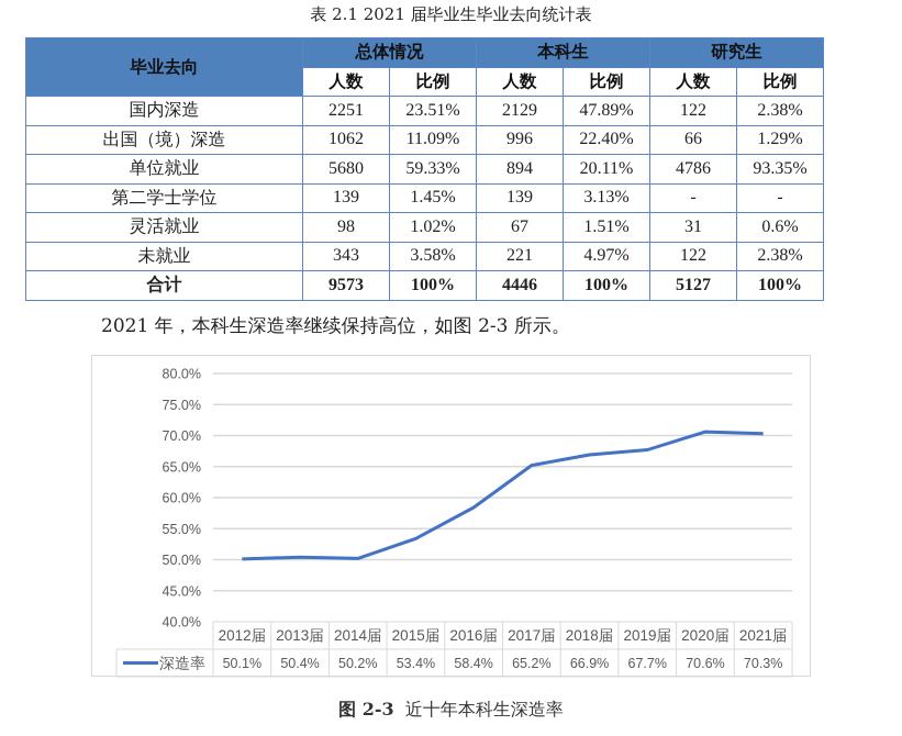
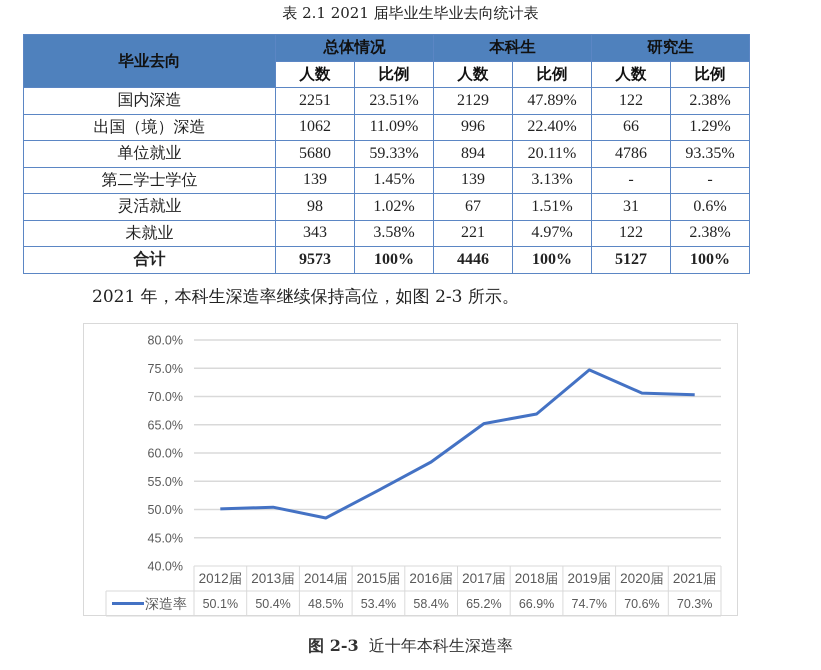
2014届: 50.2% -> 48.5%
2019届: 67.7% -> 74.7%
